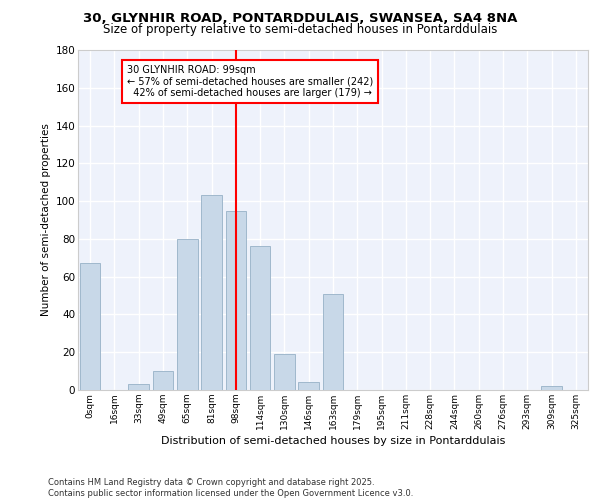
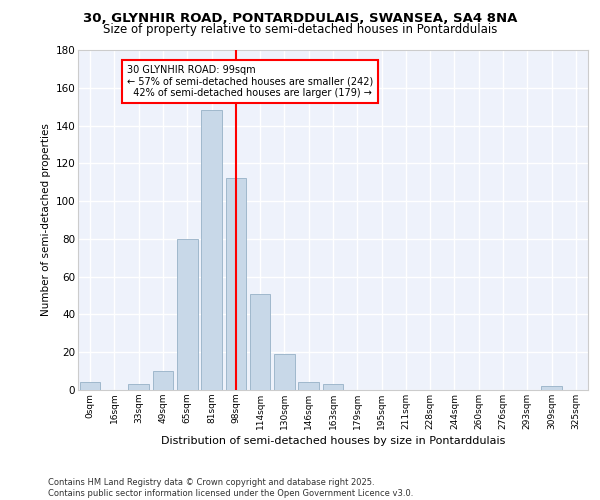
0sqm: 67 -> 4
81sqm: 103 -> 148
98sqm: 95 -> 112
114sqm: 76 -> 51
163sqm: 51 -> 3
